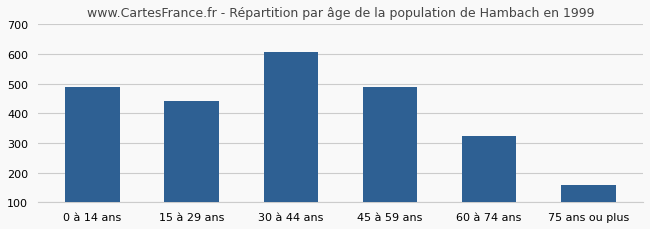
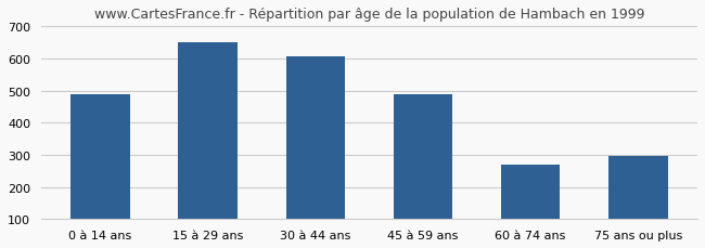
15 à 29 ans: 442 -> 650
60 à 74 ans: 325 -> 270
75 ans ou plus: 160 -> 295
